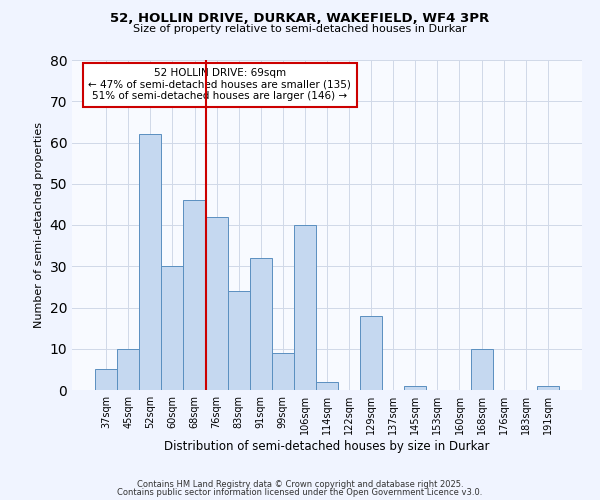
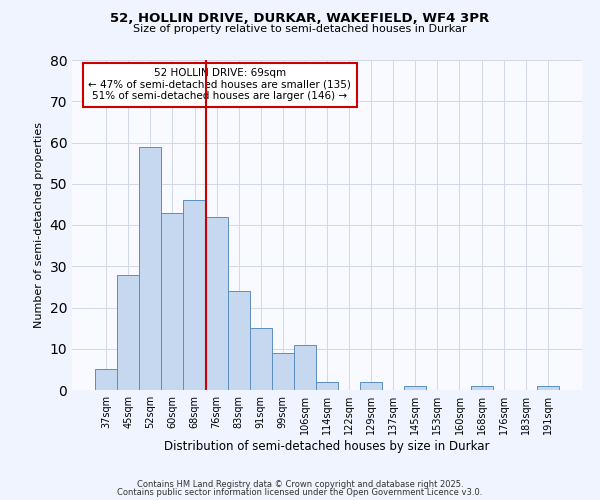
45sqm: 10 -> 28
52sqm: 62 -> 59
60sqm: 30 -> 43
91sqm: 32 -> 15
106sqm: 40 -> 11
129sqm: 18 -> 2
168sqm: 10 -> 1
